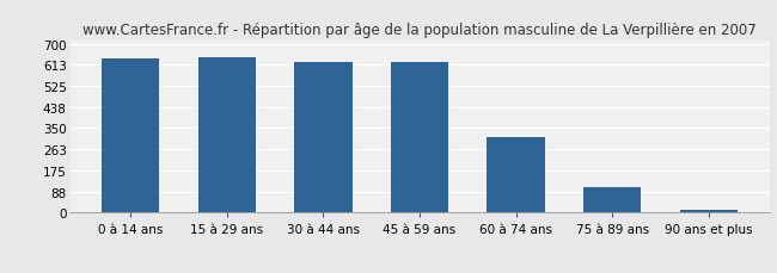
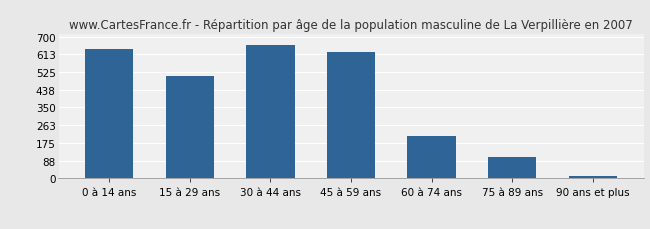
15 à 29 ans: 643 -> 505
30 à 44 ans: 625 -> 660
60 à 74 ans: 315 -> 210
